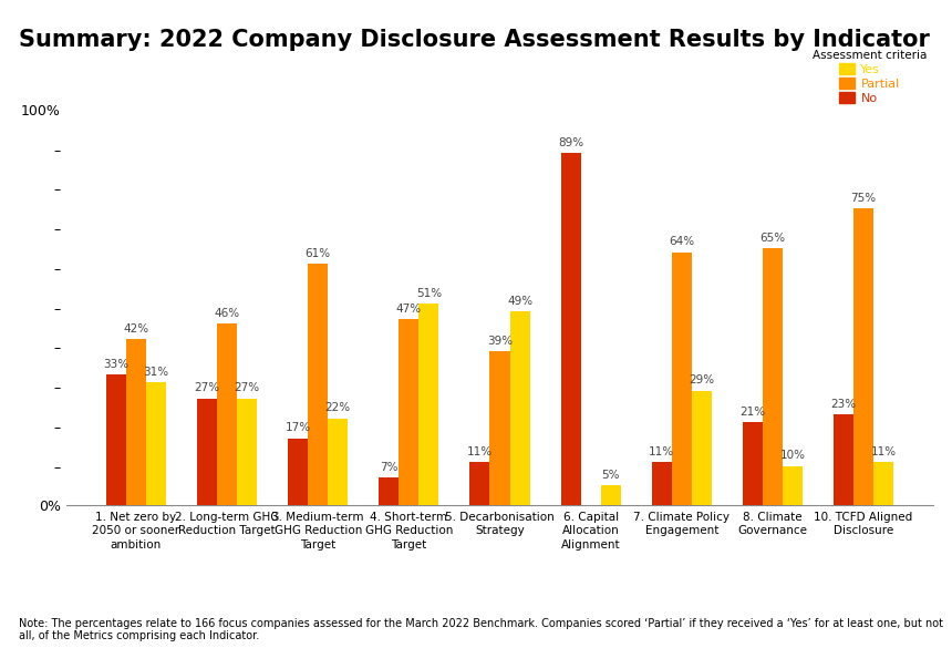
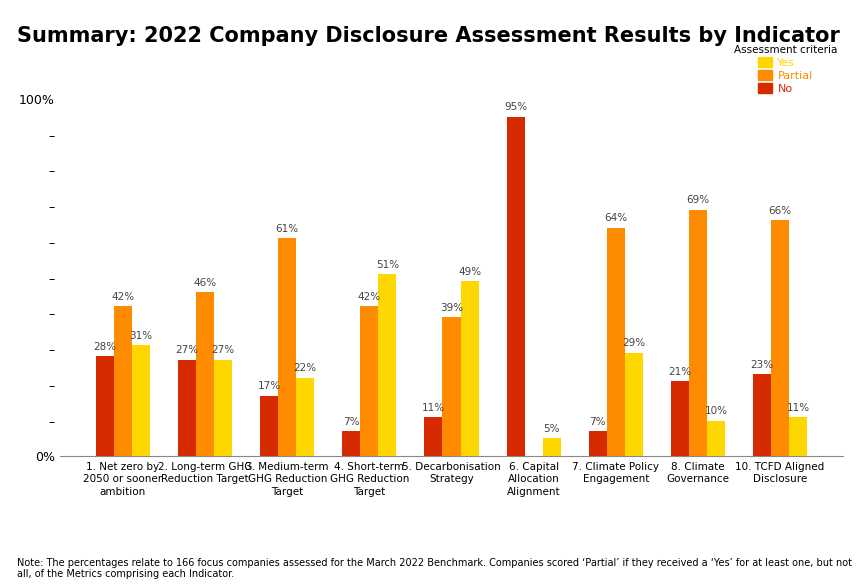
No/1. Net zero by 2050 or sooner ambition: 33% -> 28%
Partial/4. Short-term GHG Reduction Target: 47% -> 42%
No/6. Capital Allocation Alignment: 89% -> 95%
No/7. Climate Policy Engagement: 11% -> 7%
Partial/8. Climate Governance: 65% -> 69%
Partial/10. TCFD Aligned Disclosure: 75% -> 66%
